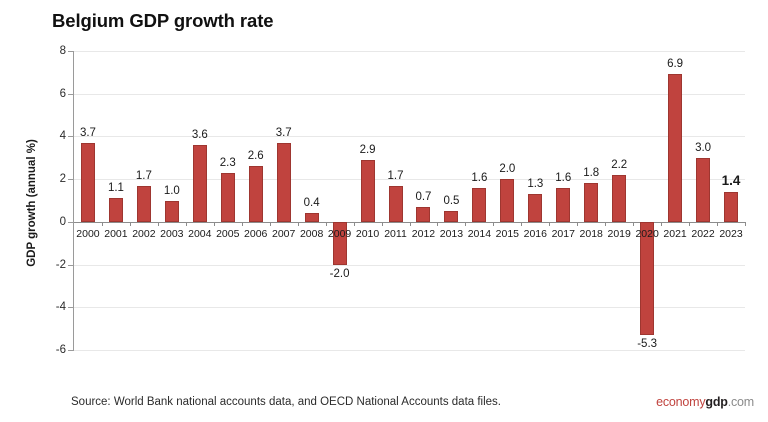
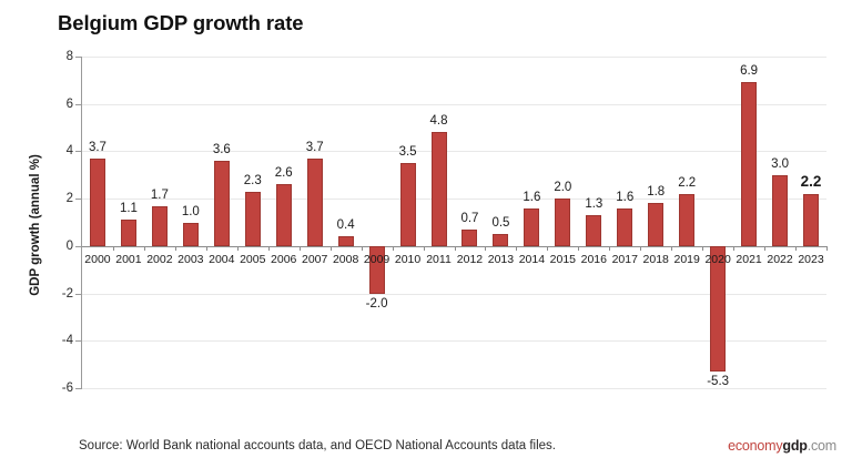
2010: 2.9 -> 3.5
2011: 1.7 -> 4.8
2023: 1.4 -> 2.2
